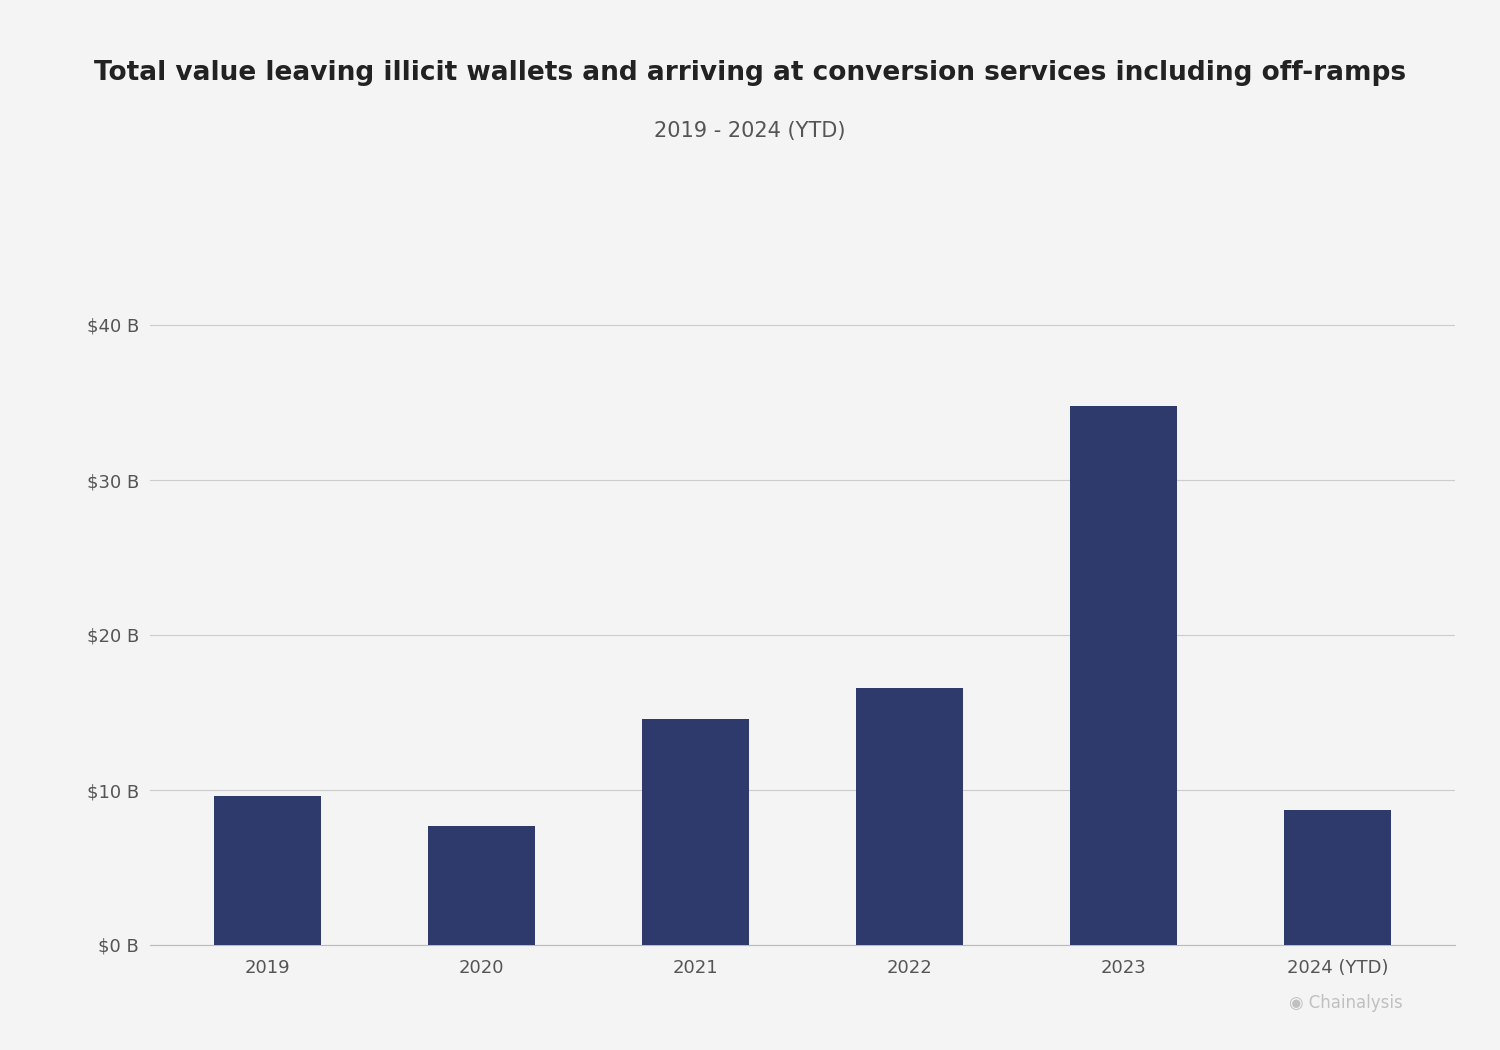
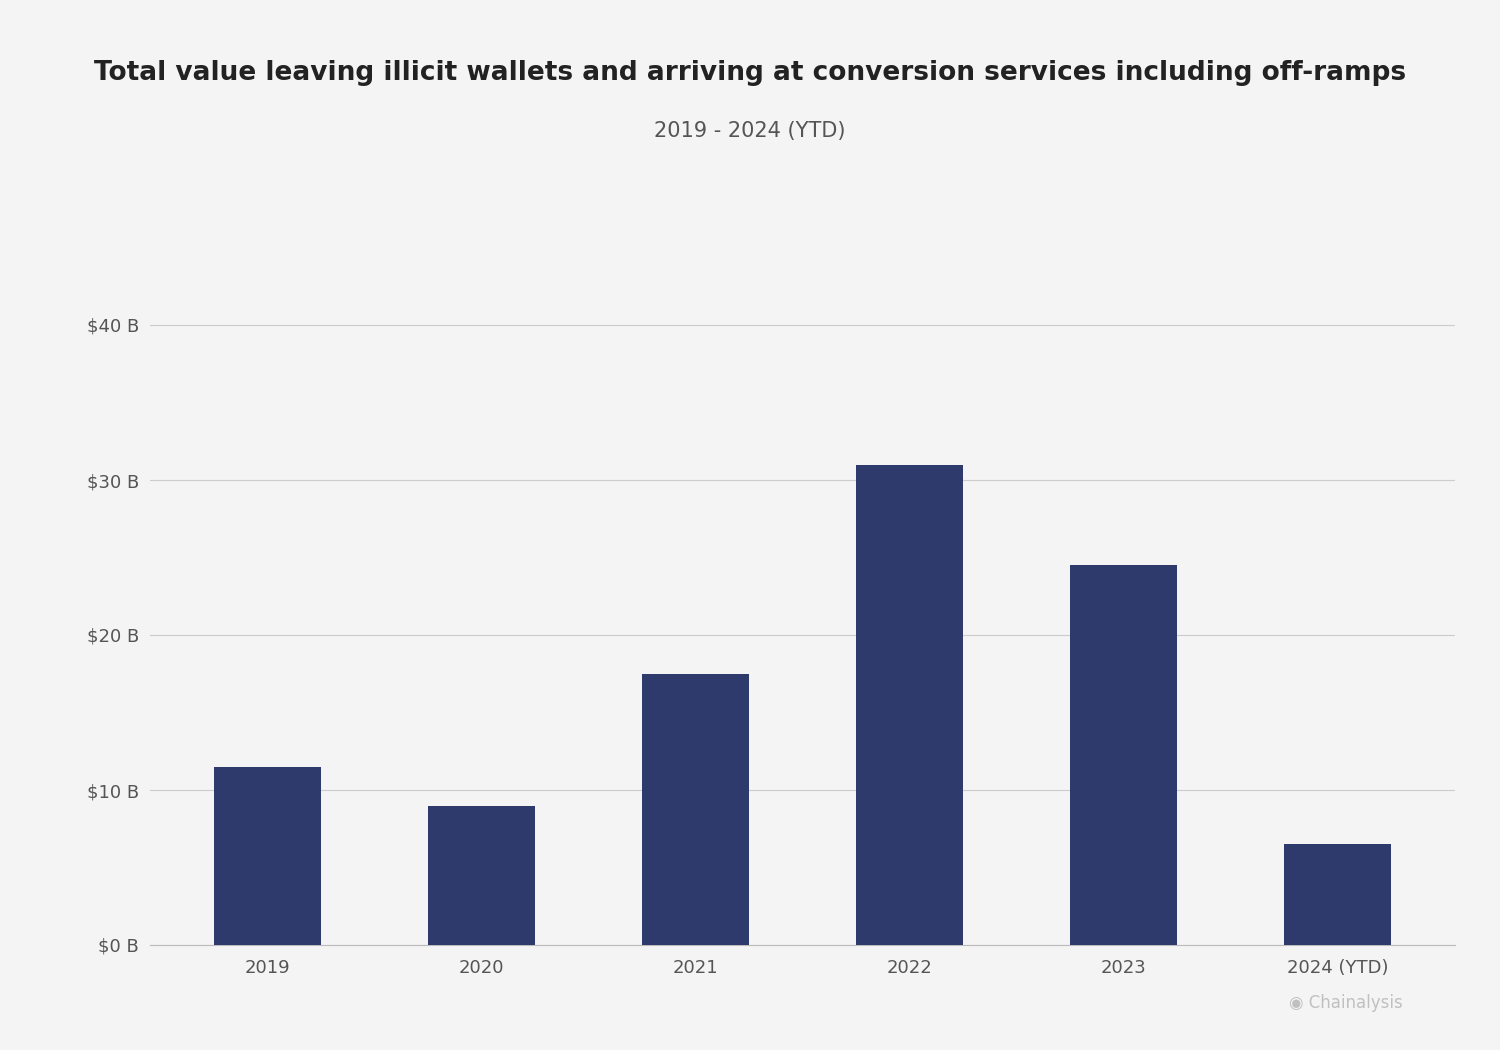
2019: $9.6 B -> $11.5 B
2020: $7.7 B -> $9.0 B
2021: $14.6 B -> $17.5 B
2022: $16.6 B -> $31.0 B
2023: $34.8 B -> $24.5 B
2024 (YTD): $8.7 B -> $6.5 B
